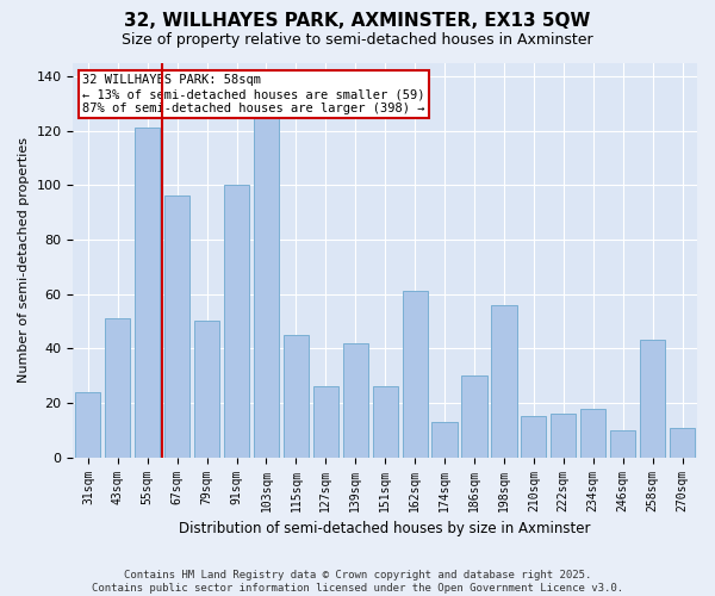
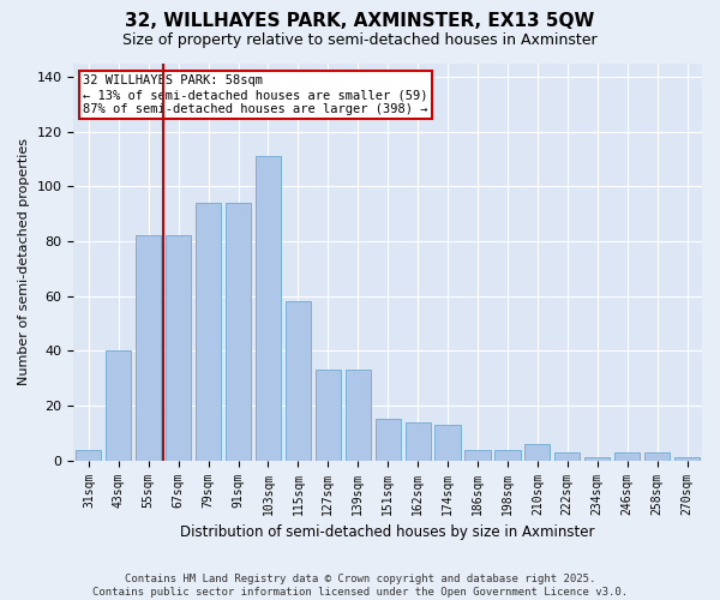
31sqm: 24 -> 4
43sqm: 51 -> 40
55sqm: 121 -> 82
67sqm: 96 -> 82
79sqm: 50 -> 94
91sqm: 100 -> 94
103sqm: 125 -> 111
115sqm: 45 -> 58
127sqm: 26 -> 33
139sqm: 42 -> 33
151sqm: 26 -> 15
162sqm: 61 -> 14
186sqm: 30 -> 4
198sqm: 56 -> 4
210sqm: 15 -> 6
222sqm: 16 -> 3
234sqm: 18 -> 1
246sqm: 10 -> 3
258sqm: 43 -> 3
270sqm: 11 -> 1
